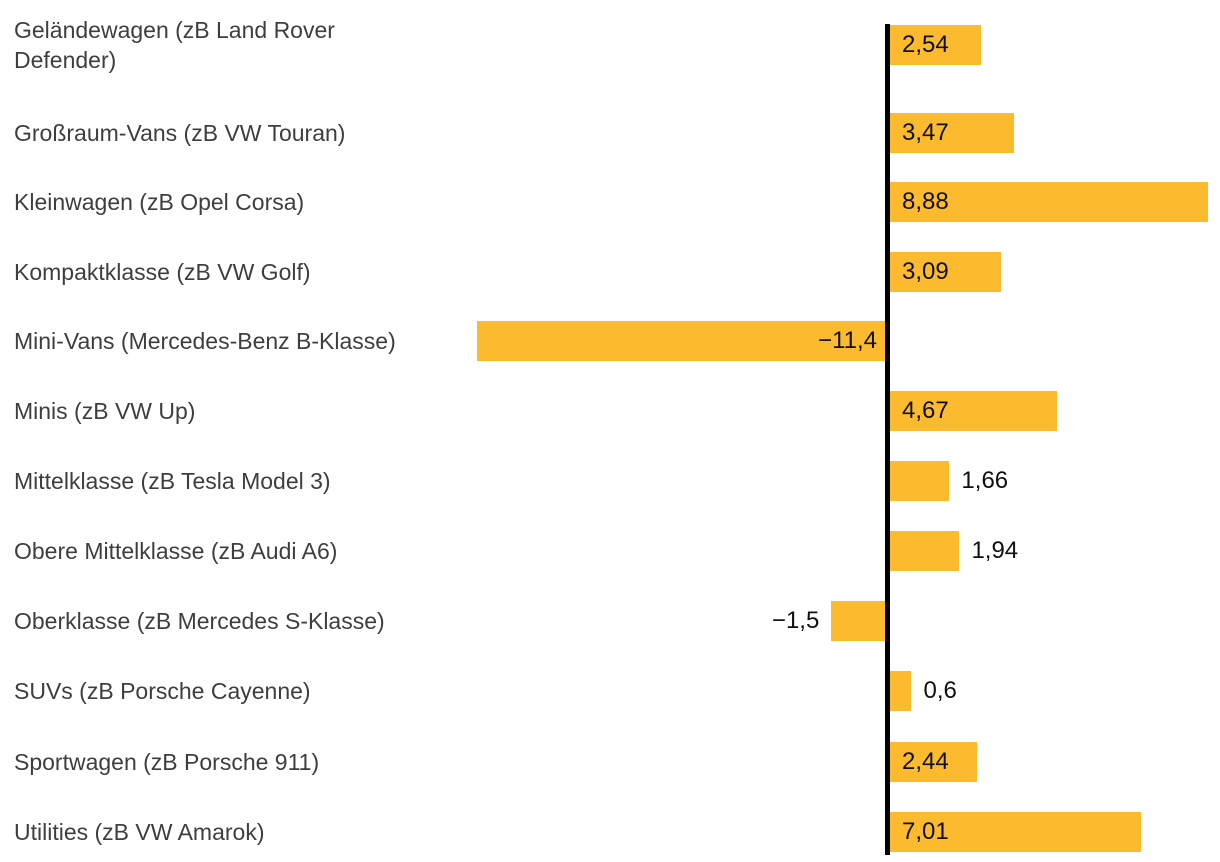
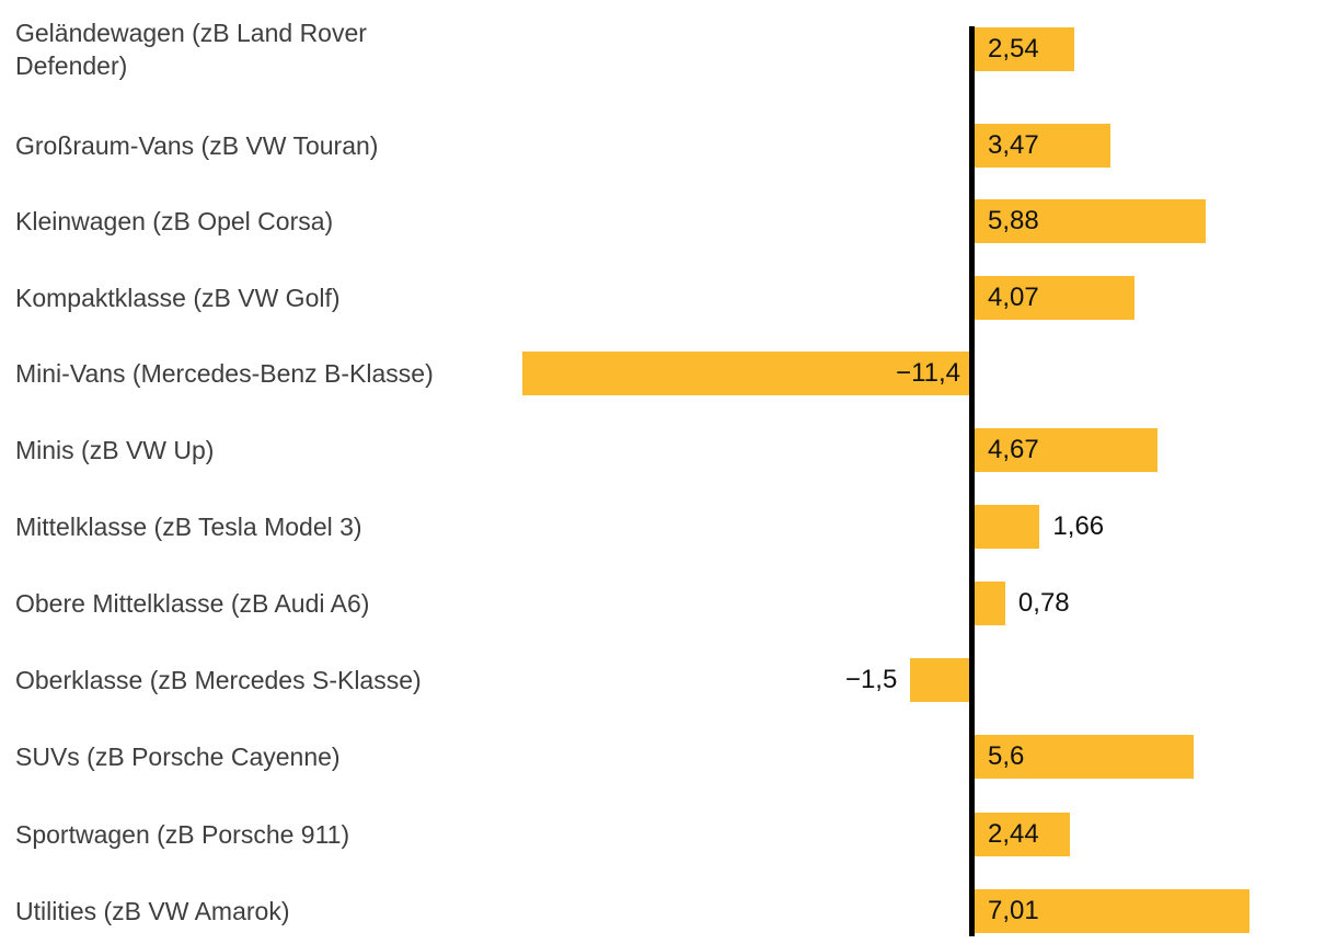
Kleinwagen (zB Opel Corsa): 8,88 -> 5,88
Kompaktklasse (zB VW Golf): 3,09 -> 4,07
Obere Mittelklasse (zB Audi A6): 1,94 -> 0,78
SUVs (zB Porsche Cayenne): 0,6 -> 5,6
